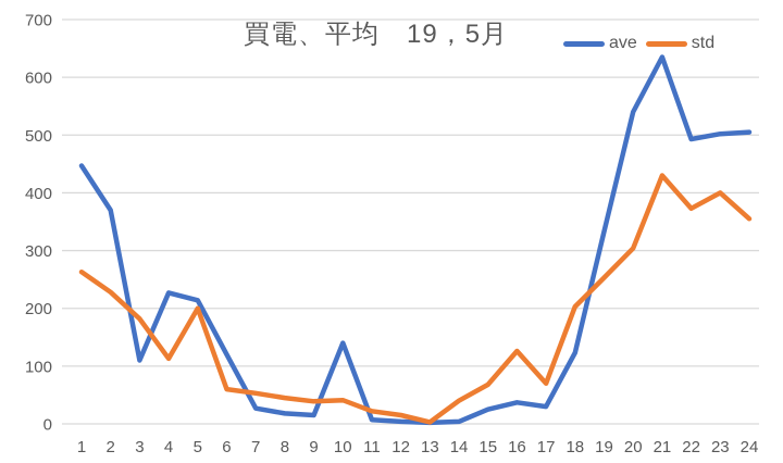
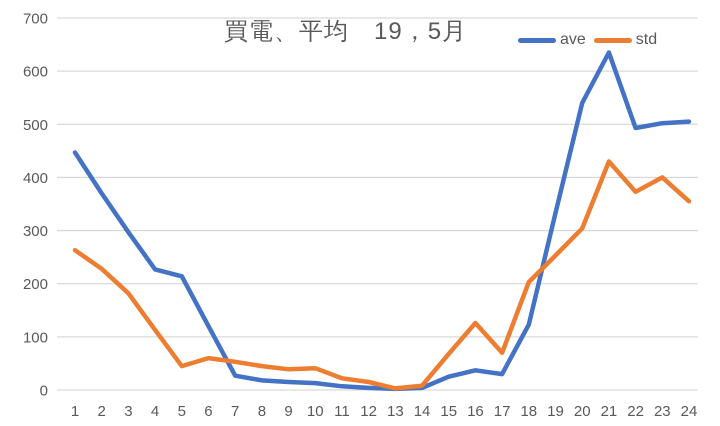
ave/3: 110 -> 300
std/5: 200 -> 40
ave/10: 140 -> 10
std/14: 40 -> 10
